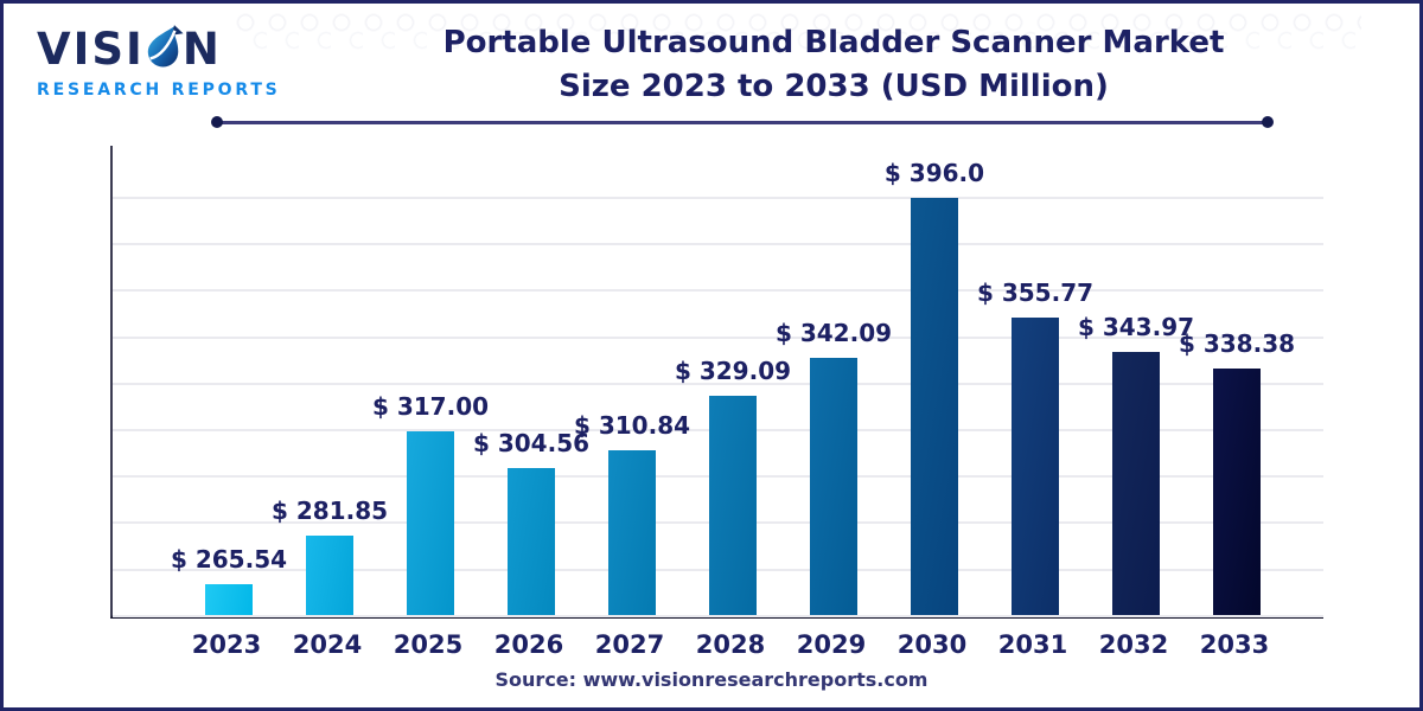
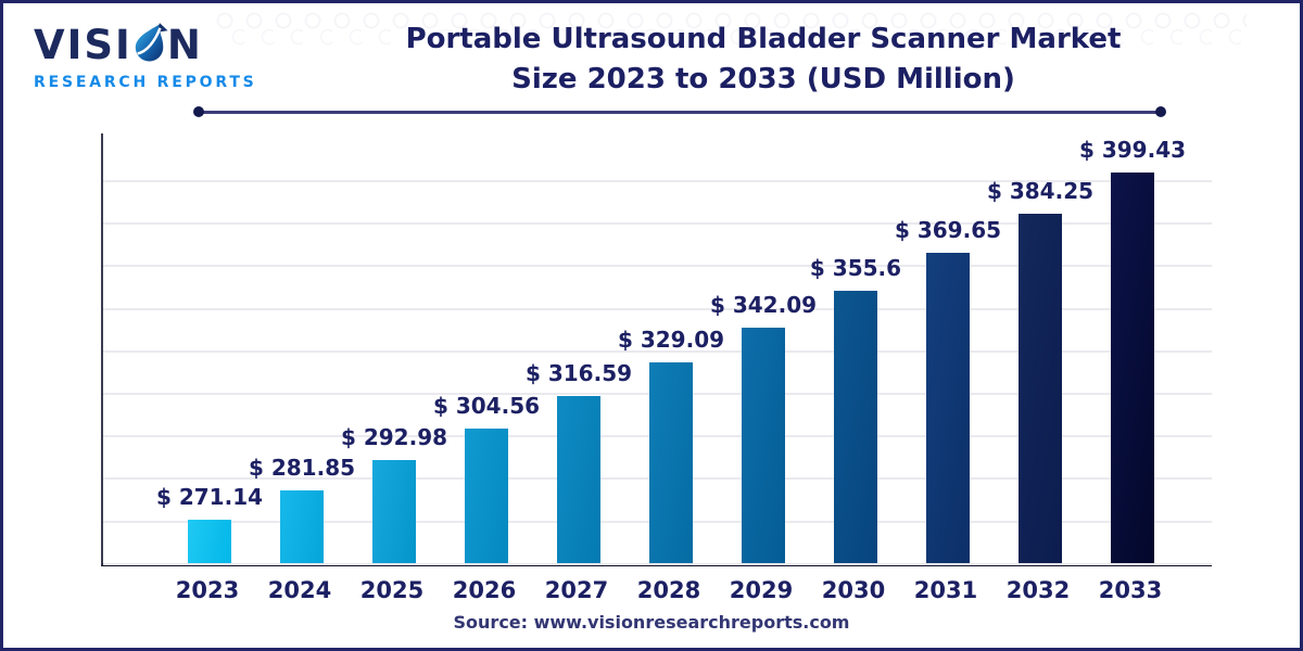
2023: 265.54 -> 271.14
2025: 317.00 -> 292.98
2027: 310.84 -> 316.59
2030: 396.0 -> 355.6
2031: 355.77 -> 369.65
2032: 343.97 -> 384.25
2033: 338.38 -> 399.43
